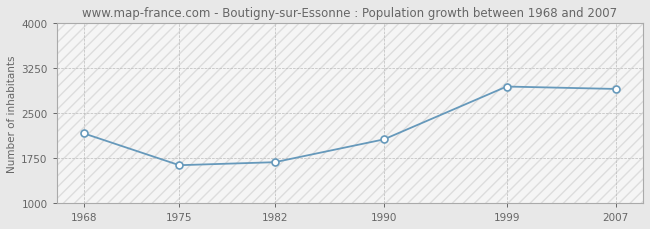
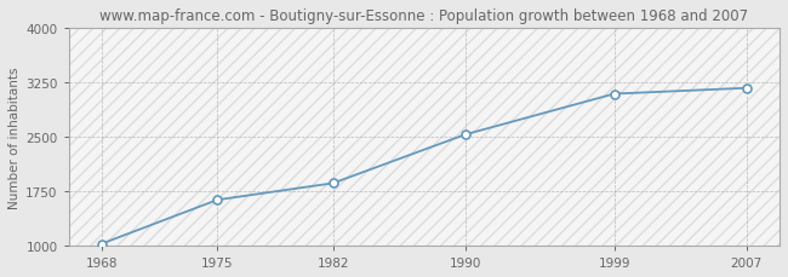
1968: 2160 -> 1020
1982: 1680 -> 1860
1990: 2060 -> 2530
1999: 2940 -> 3090
2007: 2900 -> 3170
